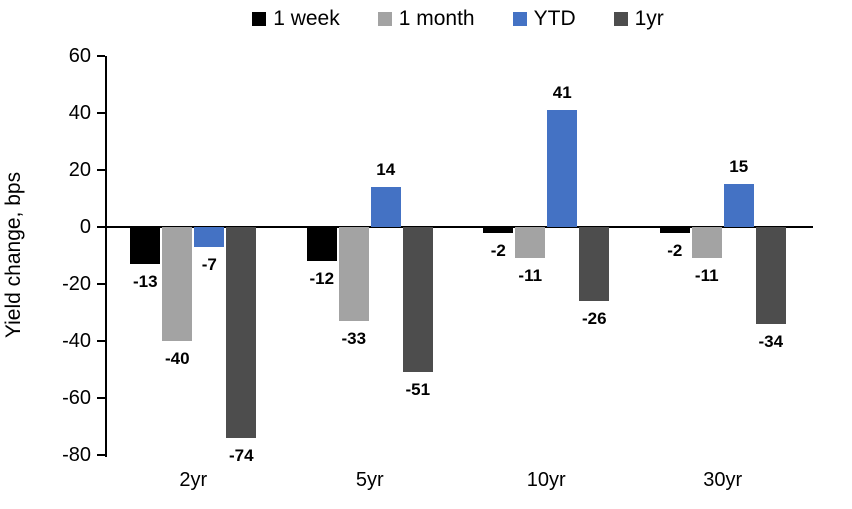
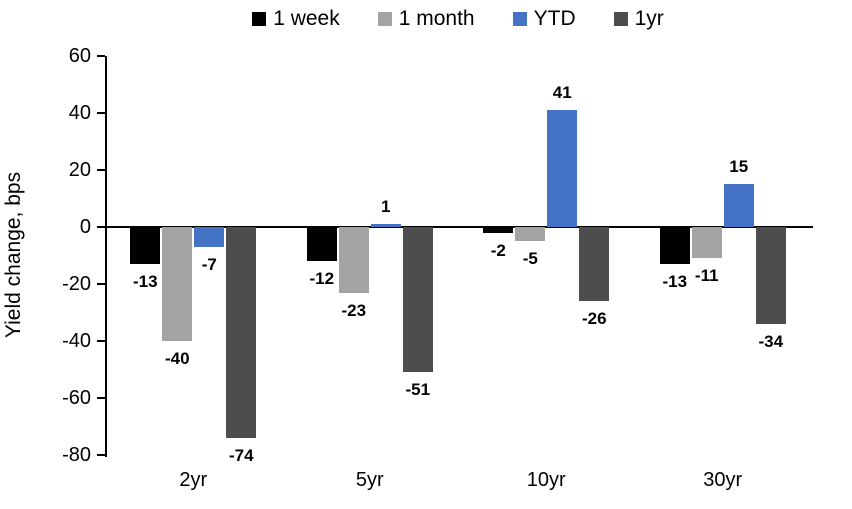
1 month/5yr: -33 -> -23
YTD/5yr: 14 -> 1
1 month/10yr: -11 -> -5
1 week/30yr: -2 -> -13
